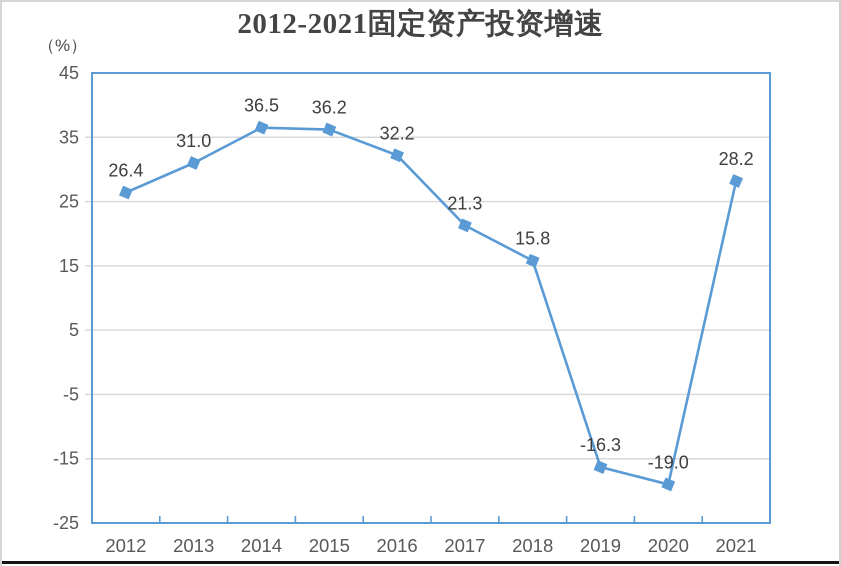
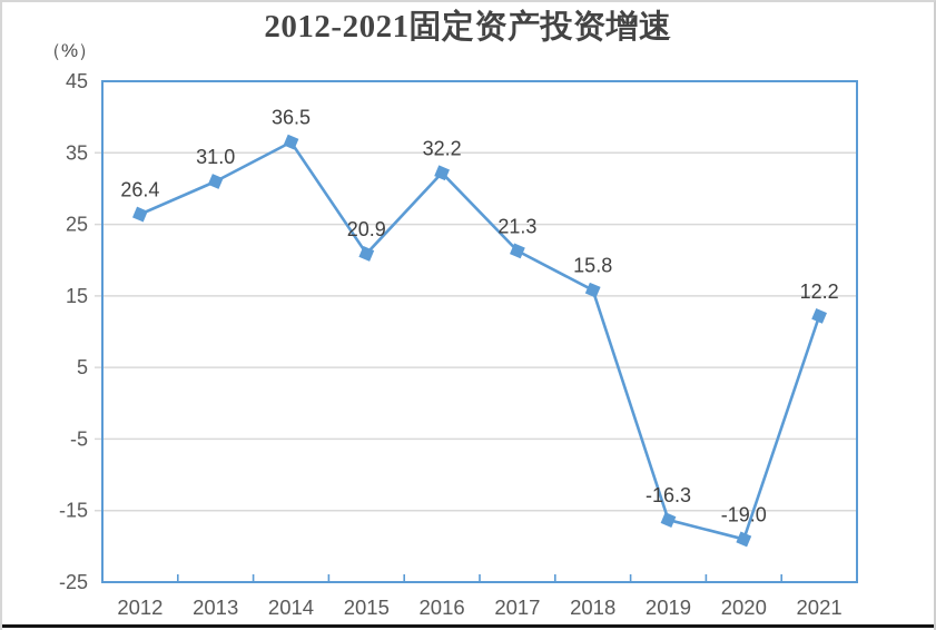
2015: 36.2 -> 20.9
2021: 28.2 -> 12.2
